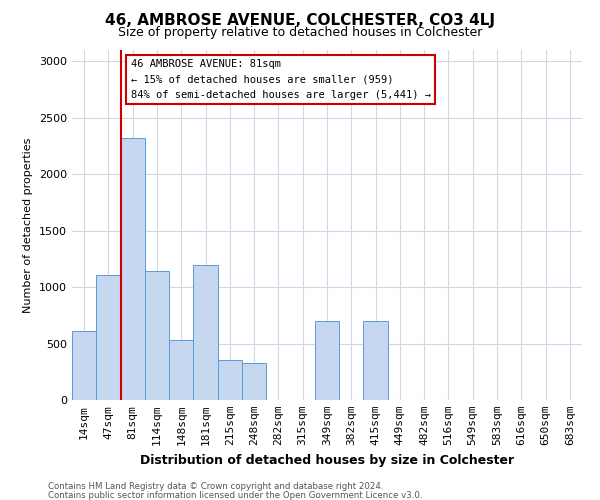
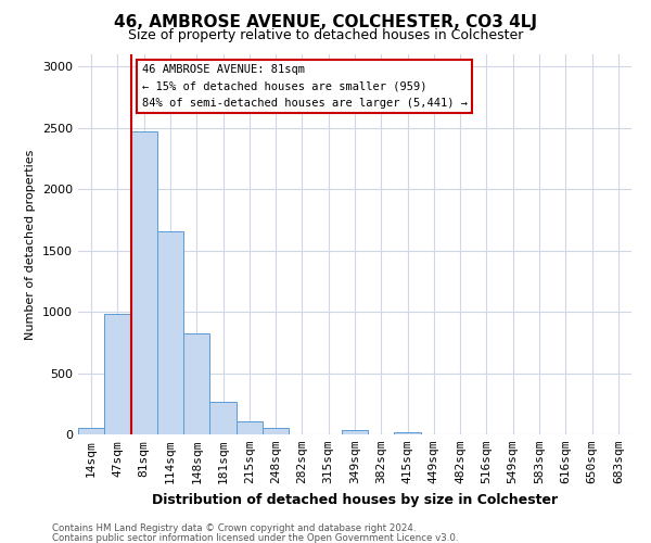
14sqm: 610 -> 50
47sqm: 1110 -> 980
81sqm: 2320 -> 2470
114sqm: 1140 -> 1660
148sqm: 530 -> 820
181sqm: 1200 -> 270
215sqm: 350 -> 110
248sqm: 330 -> 50
349sqm: 700 -> 40
415sqm: 700 -> 20
